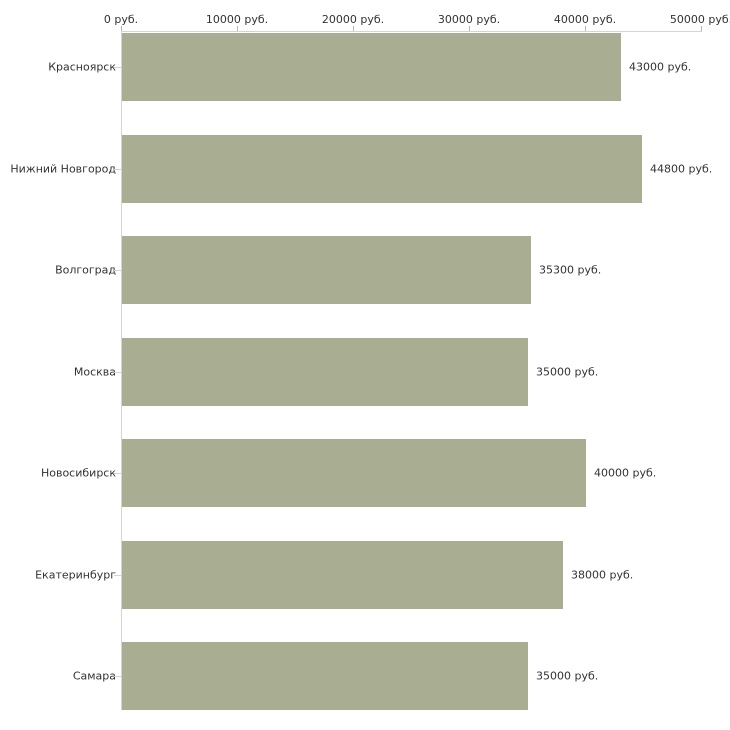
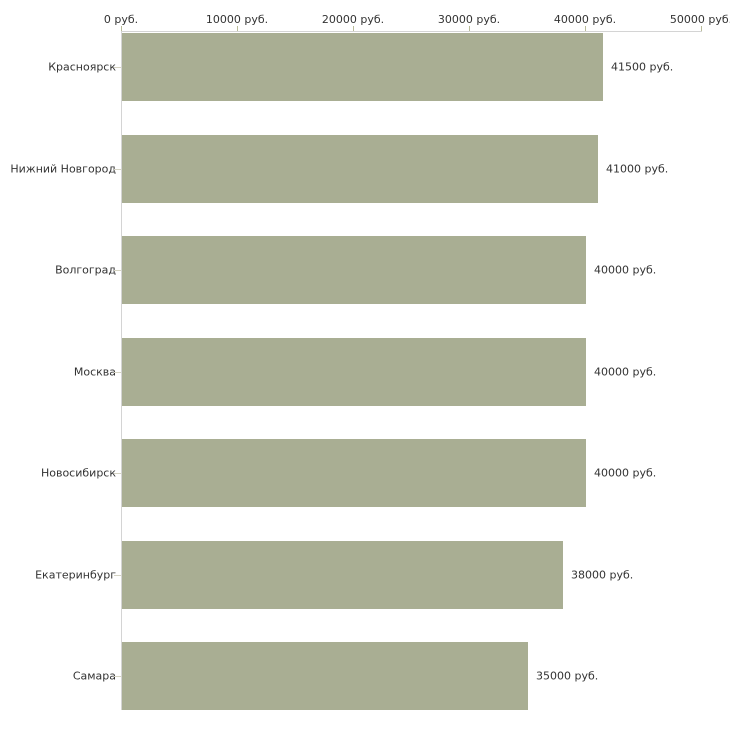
Красноярск: 43000 -> 41500
Нижний Новгород: 44800 -> 41000
Волгоград: 35300 -> 40000
Москва: 35000 -> 40000
